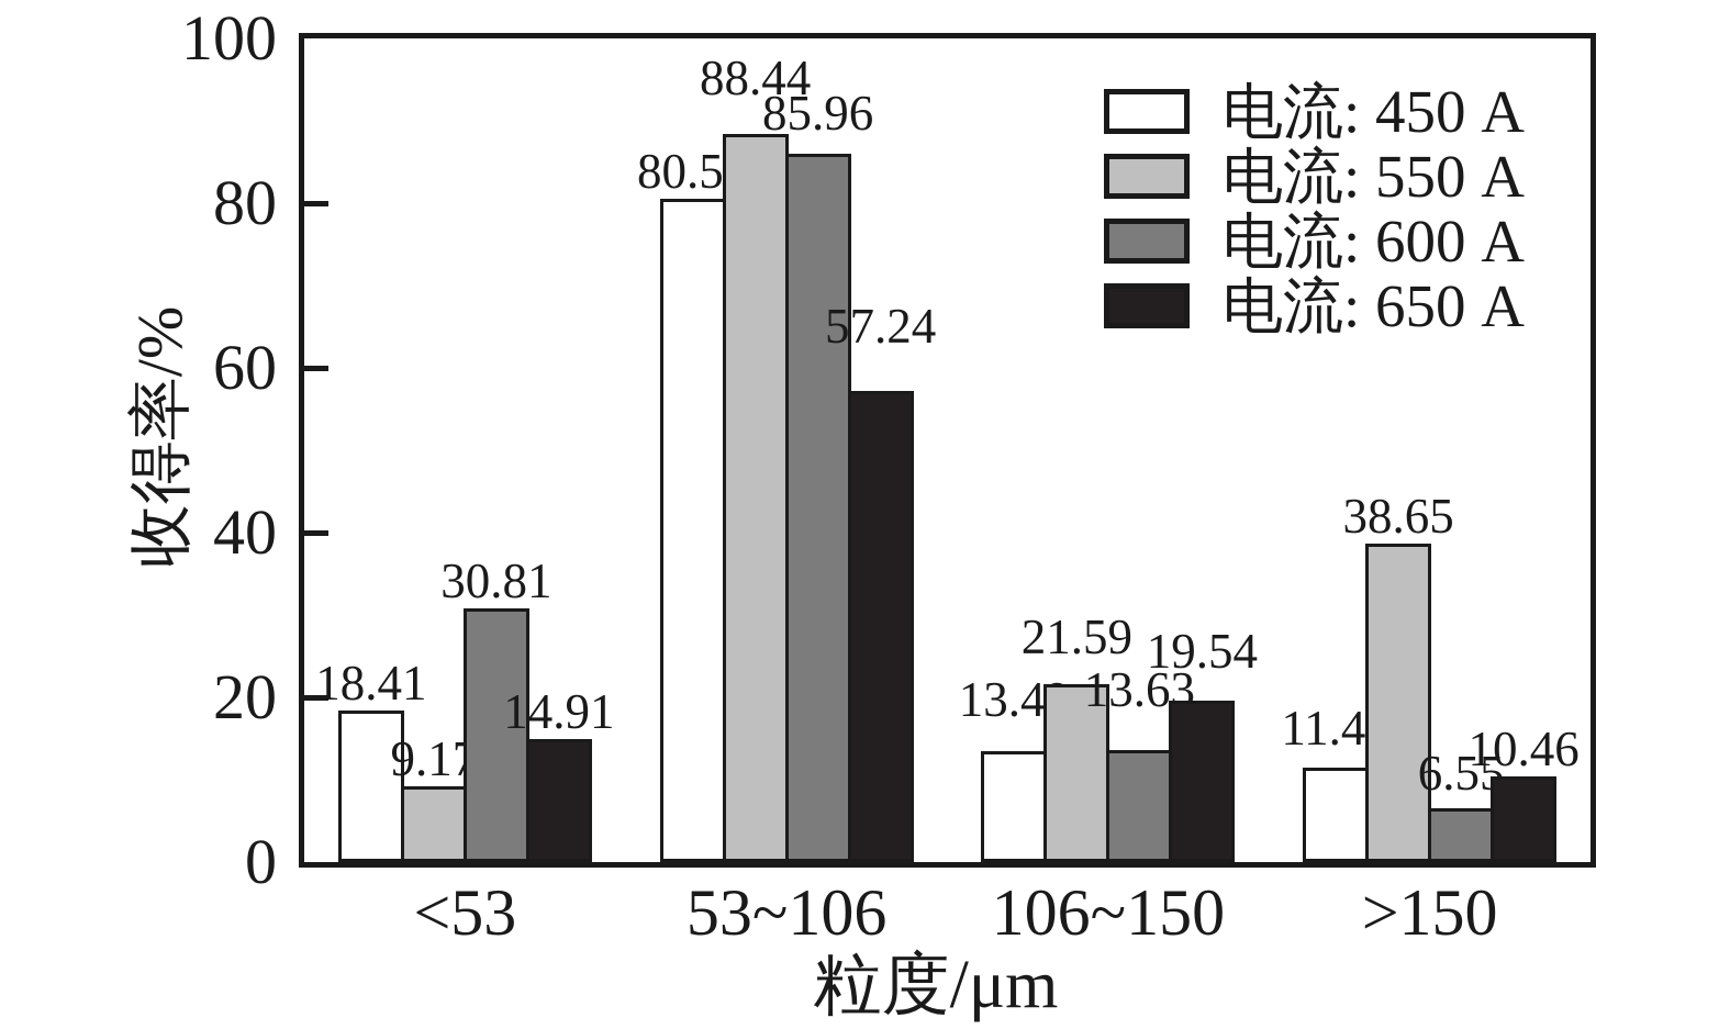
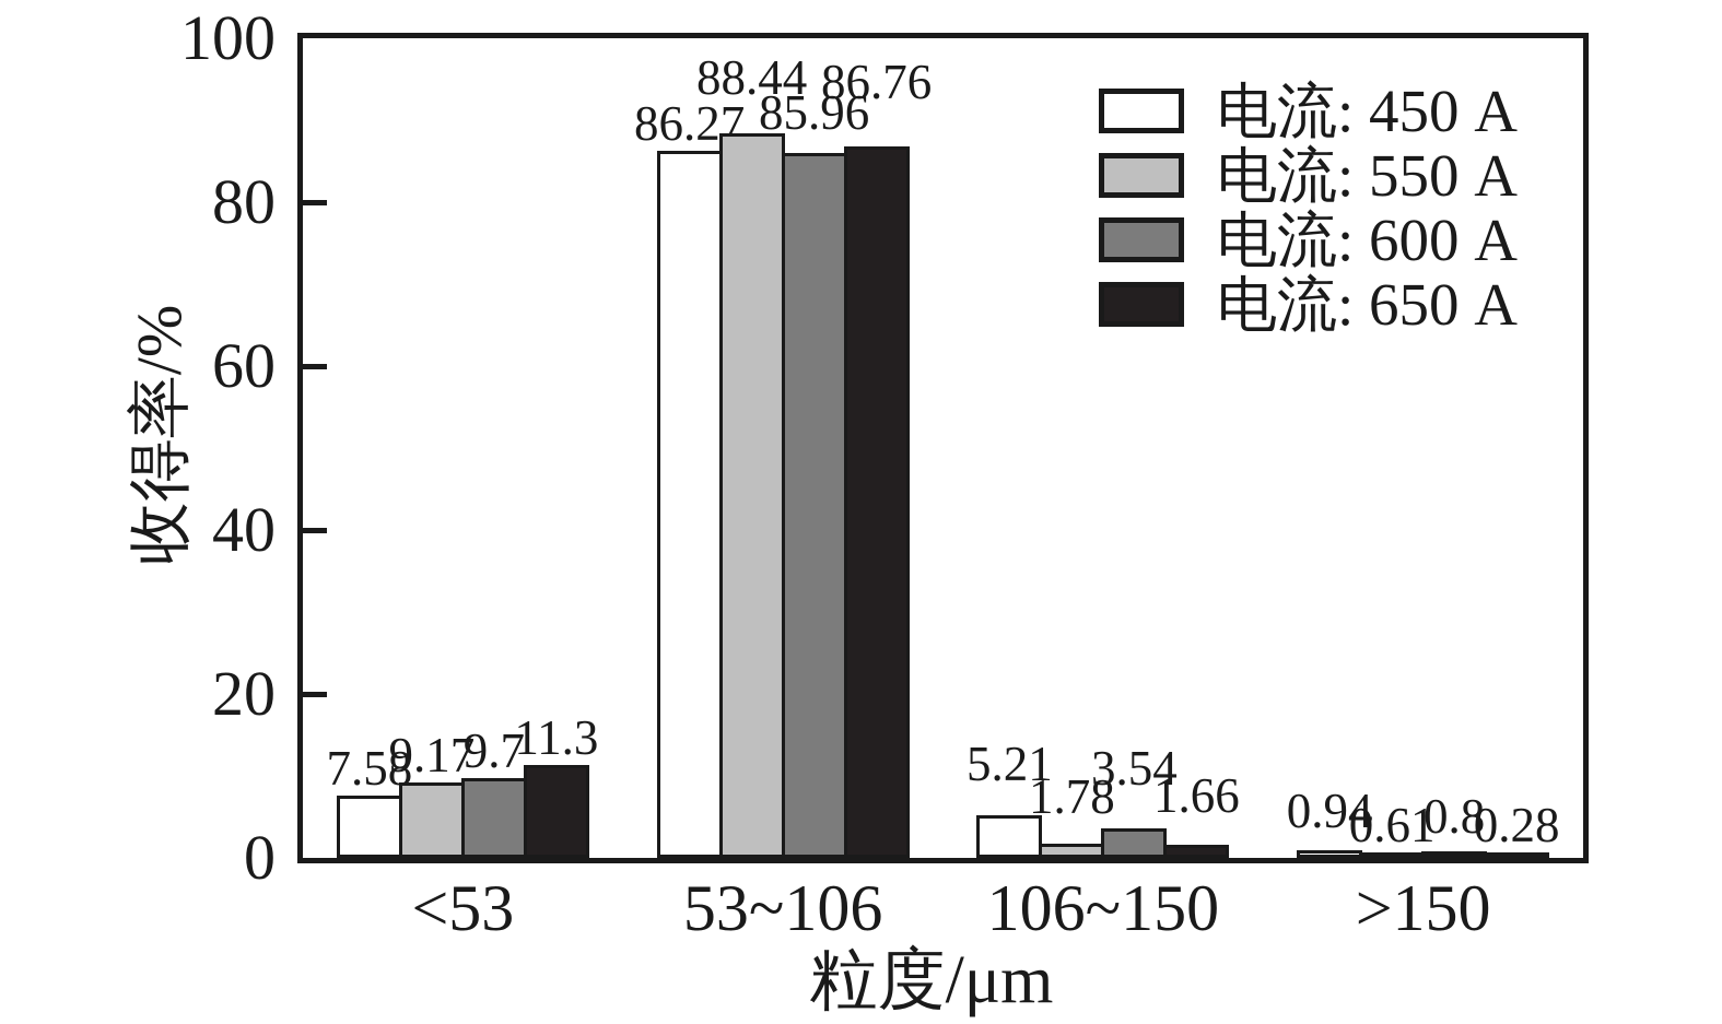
电流: 450 A/<53: 18.41 -> 7.58
电流: 600 A/<53: 30.81 -> 9.7
电流: 650 A/<53: 14.91 -> 11.3
电流: 450 A/53~106: 80.51 -> 86.27
电流: 650 A/53~106: 57.24 -> 86.76
电流: 450 A/106~150: 13.49 -> 5.21
电流: 550 A/106~150: 21.59 -> 1.78
电流: 600 A/106~150: 13.63 -> 3.54
电流: 650 A/106~150: 19.54 -> 1.66
电流: 450 A/>150: 11.49 -> 0.94
电流: 550 A/>150: 38.65 -> 0.61
电流: 600 A/>150: 6.55 -> 0.8
电流: 650 A/>150: 10.46 -> 0.28
